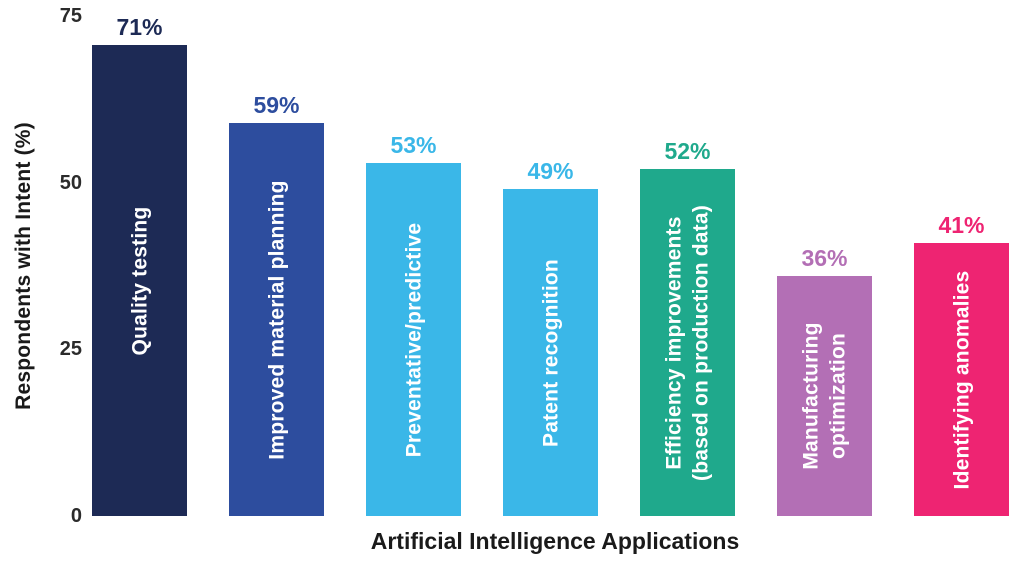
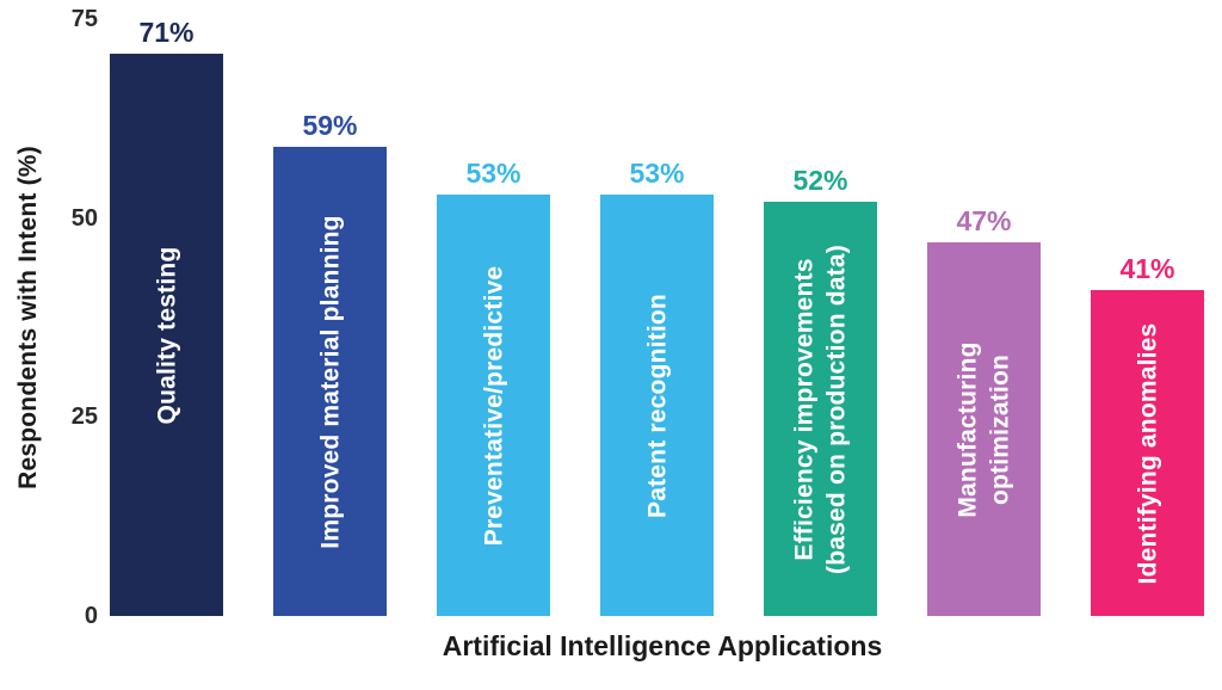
Patent recognition: 49% -> 53%
Manufacturing optimization: 36% -> 47%
